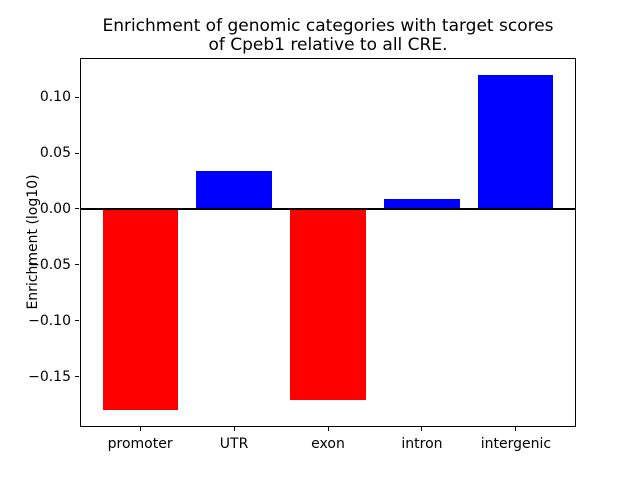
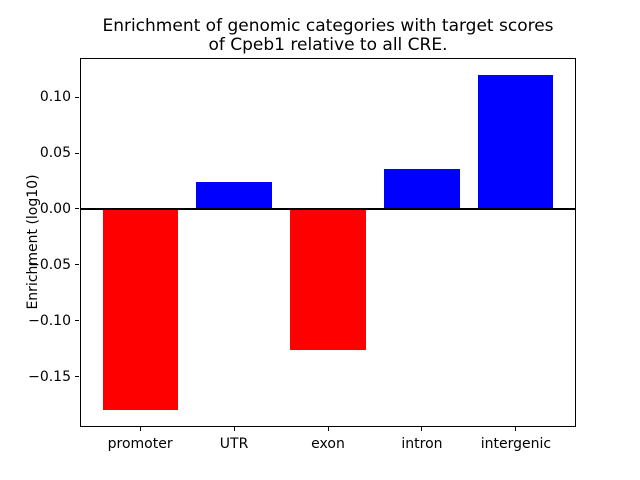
UTR: 0.034 -> 0.024
exon: -0.171 -> -0.126
intron: 0.009 -> 0.036
